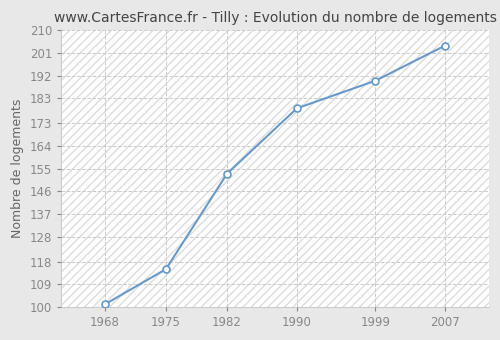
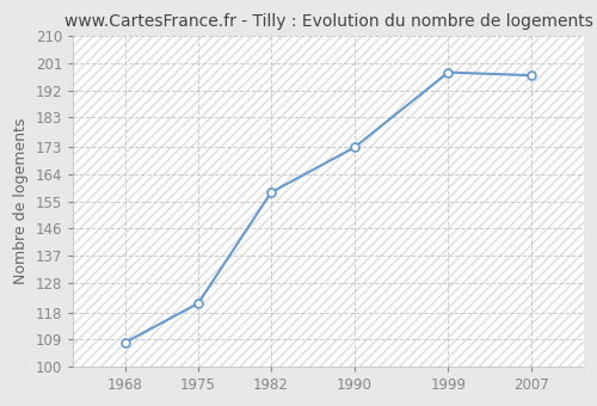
1968: 101 -> 108
1975: 115 -> 121
1982: 153 -> 158
1990: 179 -> 173
1999: 190 -> 198
2007: 204 -> 197
